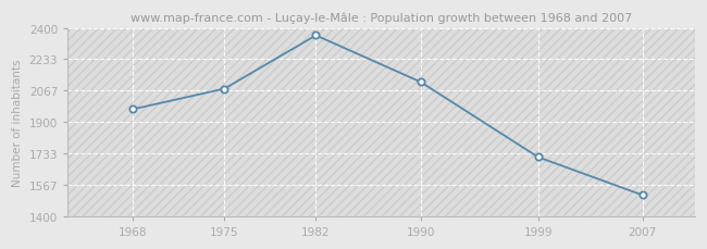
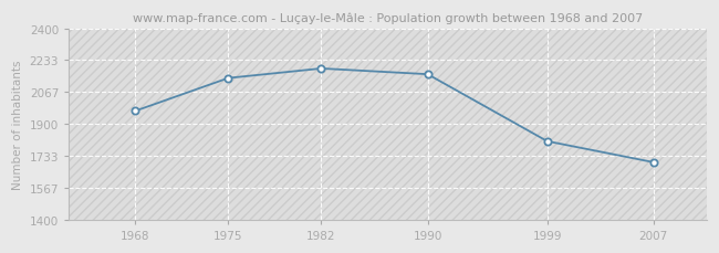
1975: 2080 -> 2140
1982: 2360 -> 2190
1990: 2110 -> 2160
1999: 1710 -> 1810
2007: 1510 -> 1700
